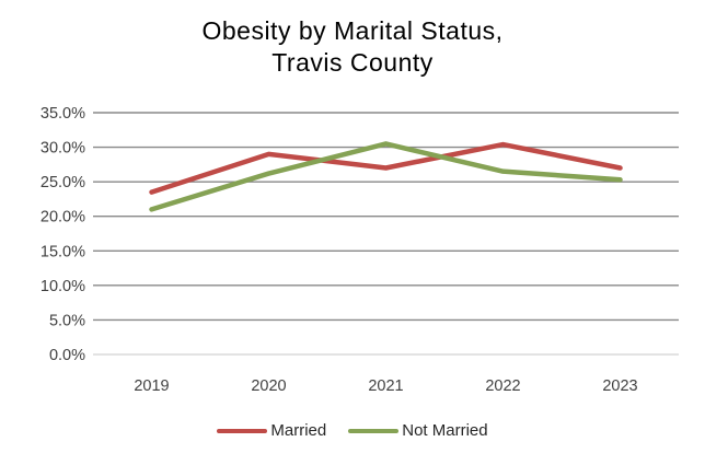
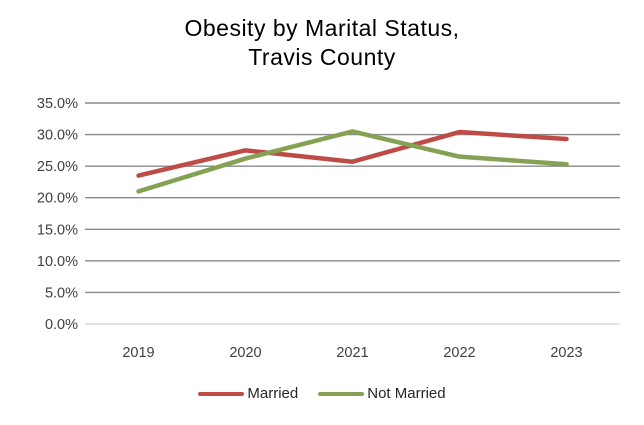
Married/2020: 29% -> 28%
Married/2021: 27% -> 26%
Married/2023: 27% -> 29%
